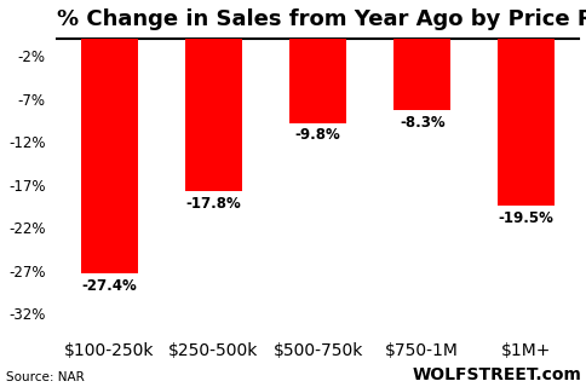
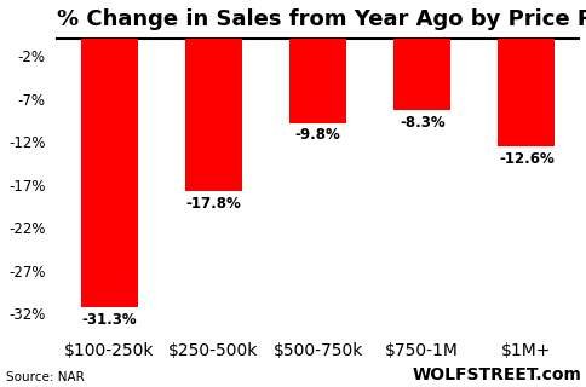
$100-250k: -27.4% -> -31.3%
$1M+: -19.5% -> -12.6%
